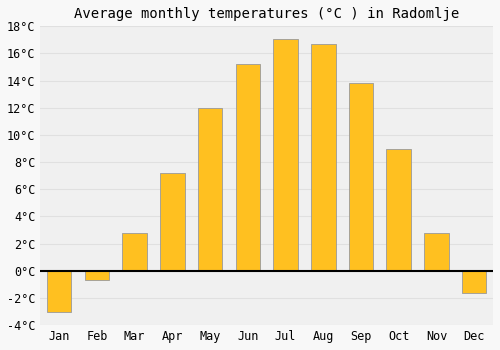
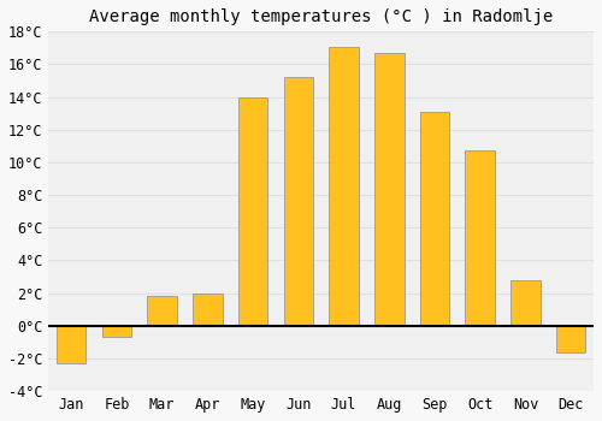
Jan: -3.0°C -> -2.3°C
Mar: 2.8°C -> 1.8°C
Apr: 7.2°C -> 2.0°C
May: 12.0°C -> 14.0°C
Sep: 13.8°C -> 13.1°C
Oct: 9.0°C -> 10.7°C
